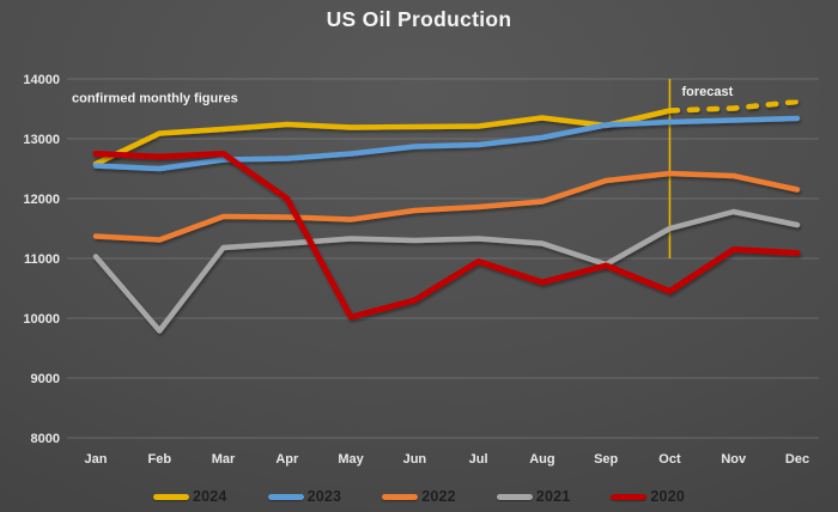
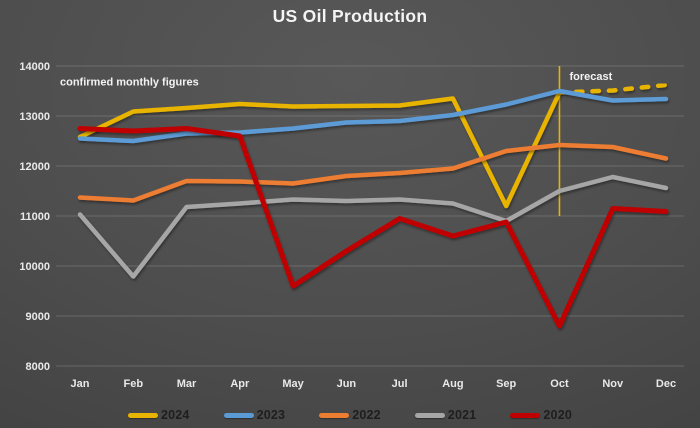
2020/Apr: 12000 -> 12600
2020/May: 10000 -> 9600
2024/Sep: 13200 -> 11200
2023/Oct: 13300 -> 13500
2020/Oct: 10400 -> 8800
